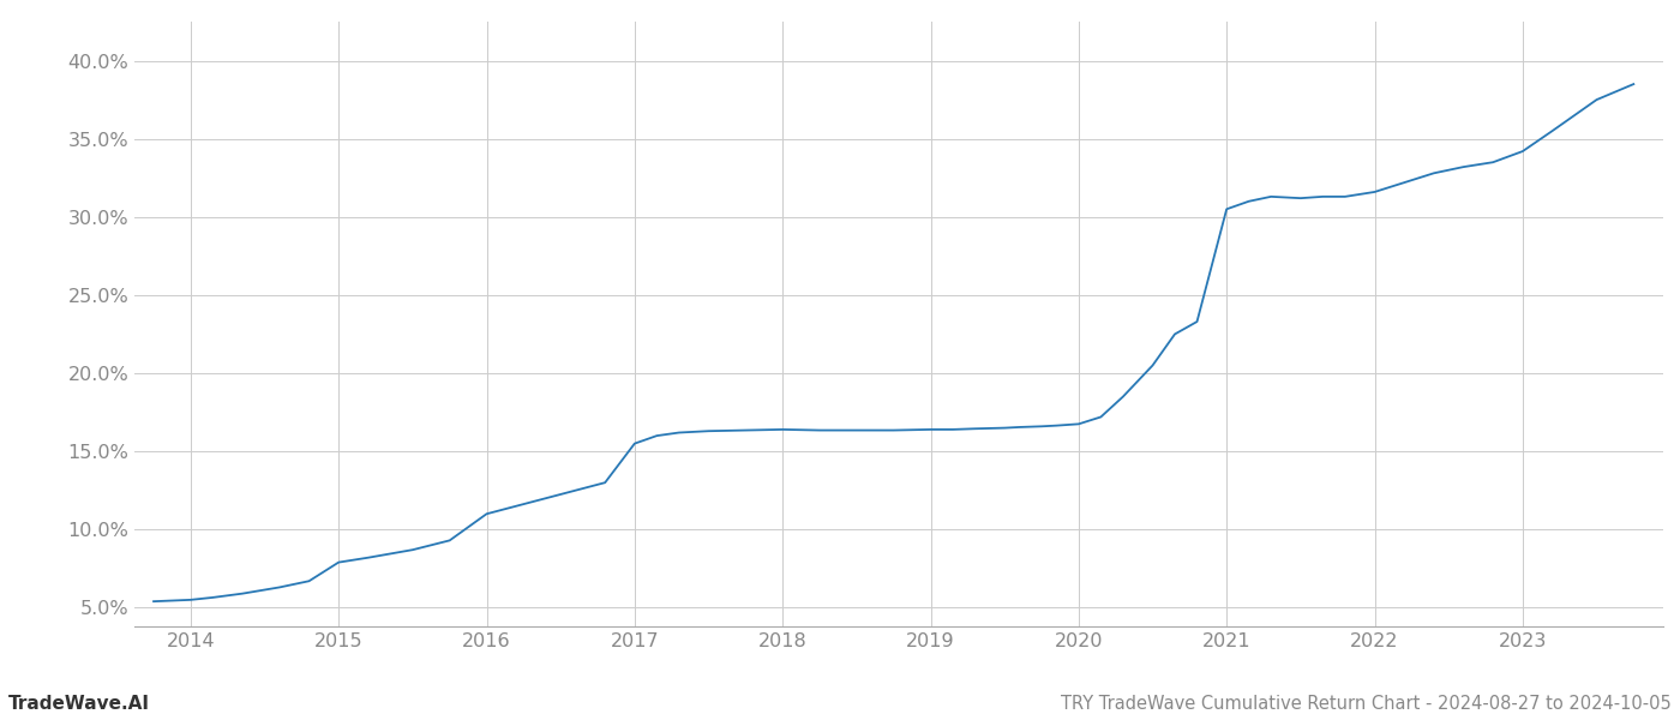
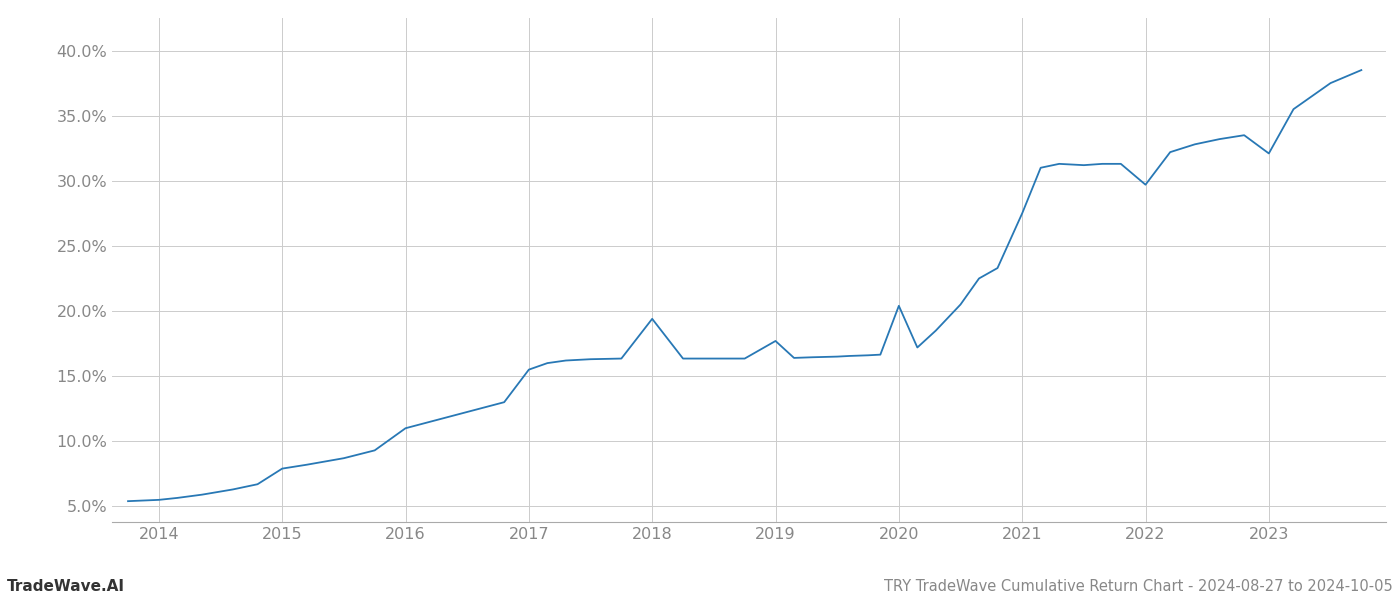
2018: 16.4% -> 19.4%
2019: 16.4% -> 17.7%
2020: 16.8% -> 20.4%
2021: 30.5% -> 27.5%
2022: 31.6% -> 29.7%
2023: 34.2% -> 32.1%
